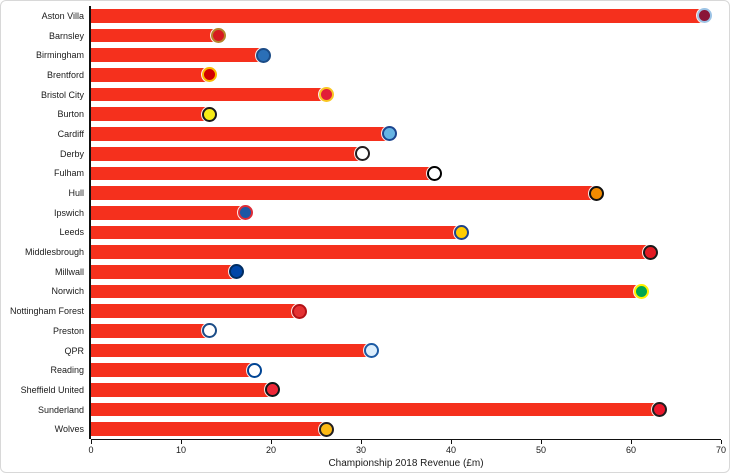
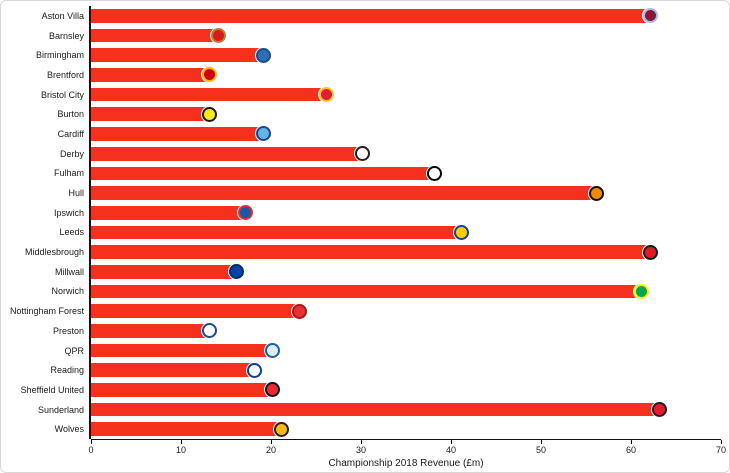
Aston Villa: 68 -> 62
Cardiff: 33 -> 19
QPR: 31 -> 20
Wolves: 26 -> 21
